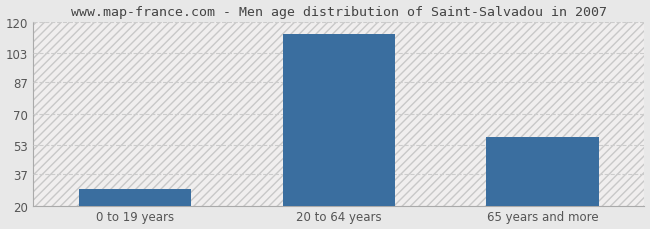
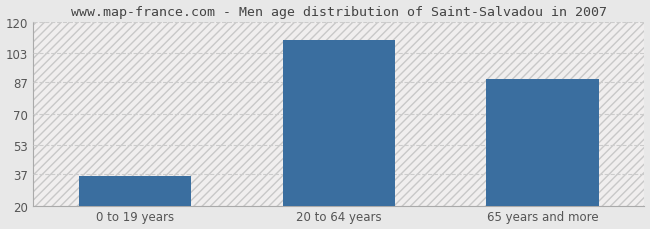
0 to 19 years: 29 -> 36
20 to 64 years: 113 -> 110
65 years and more: 57 -> 89
